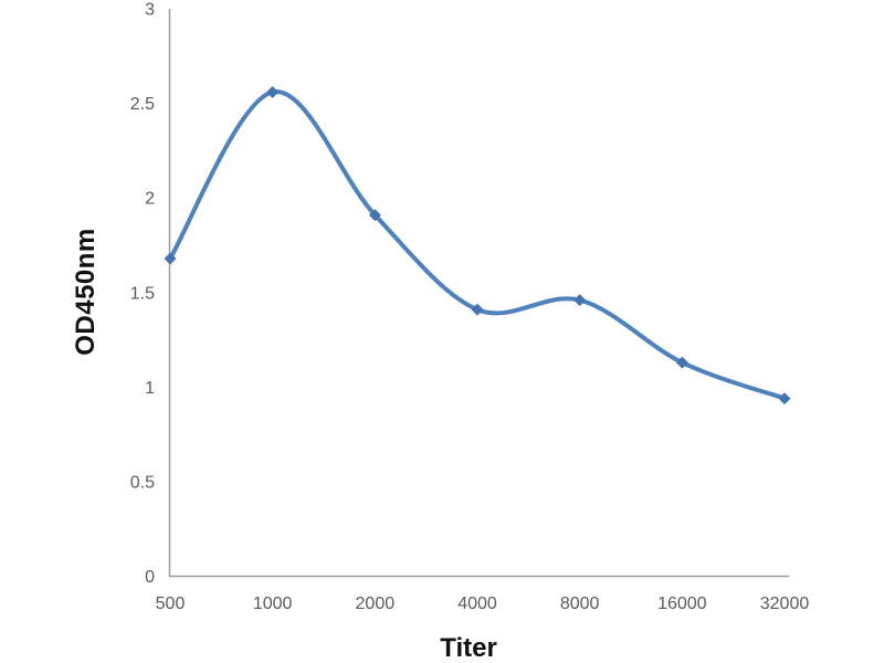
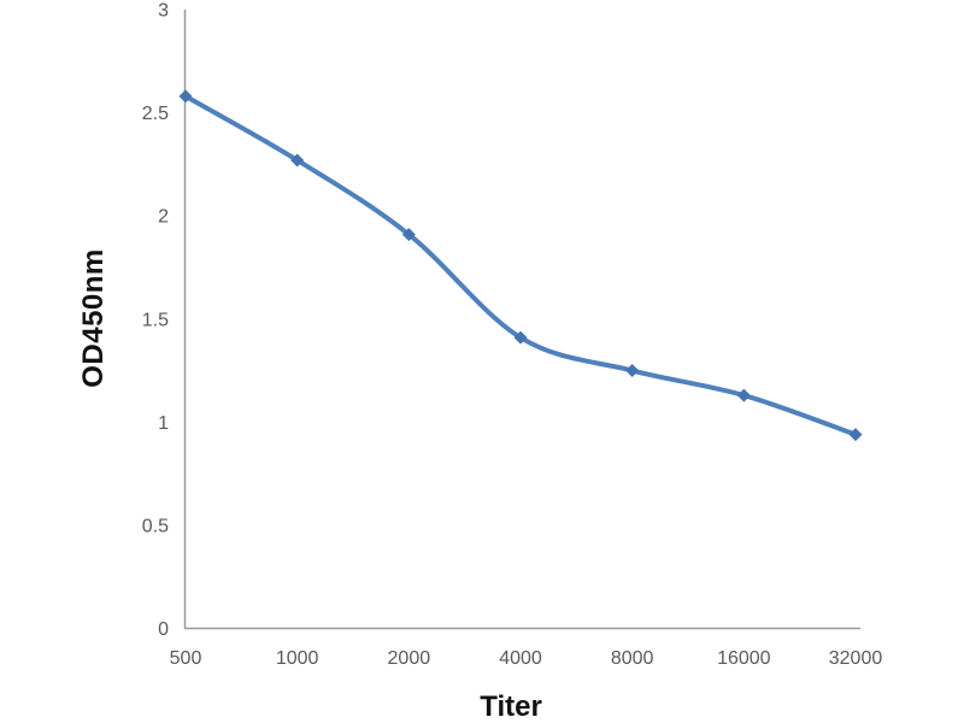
500: 1.68 -> 2.58
1000: 2.56 -> 2.27
8000: 1.46 -> 1.25
